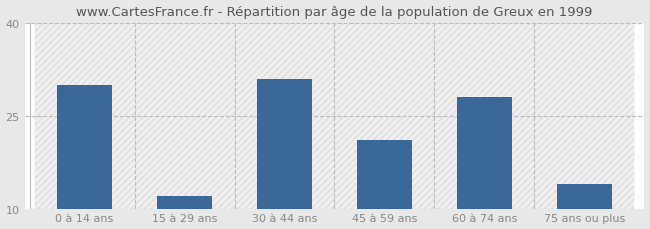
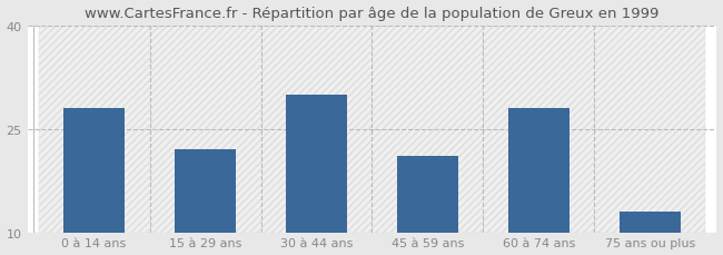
0 à 14 ans: 30 -> 28
15 à 29 ans: 12 -> 22
30 à 44 ans: 31 -> 30
75 ans ou plus: 14 -> 13
